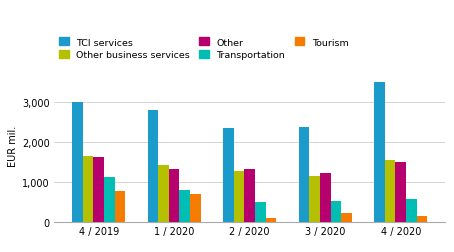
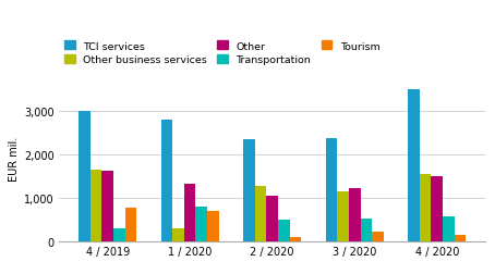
Transportation/4 / 2019: 1,120 -> 300
Other business services/1 / 2020: 1,420 -> 300
Other/2 / 2020: 1,320 -> 1,050
